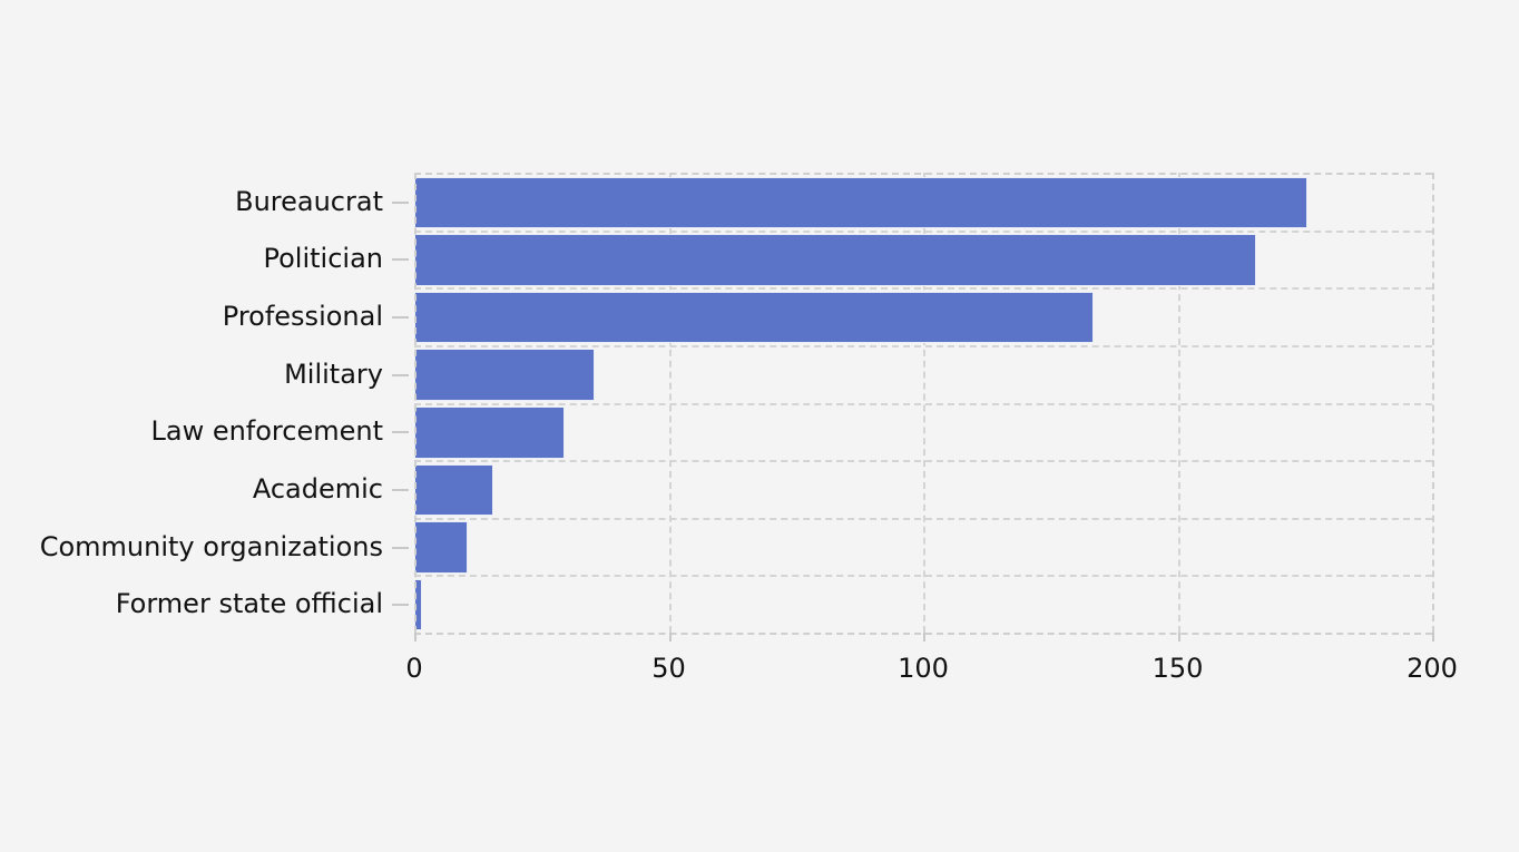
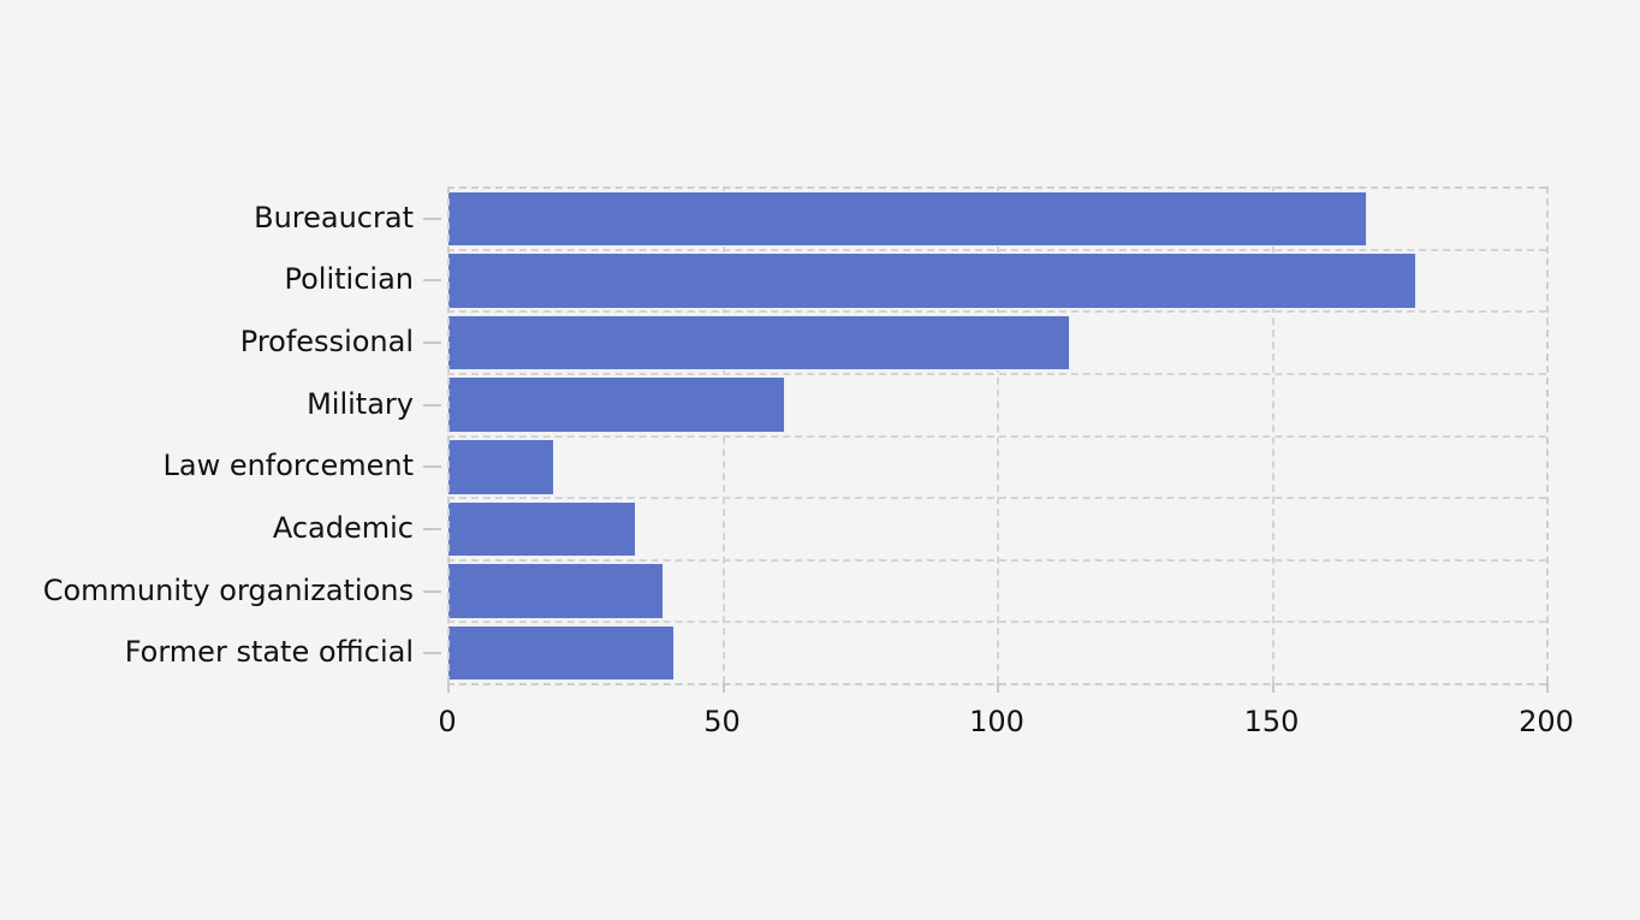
Bureaucrat: 175 -> 167
Politician: 165 -> 176
Professional: 133 -> 113
Military: 35 -> 61
Law enforcement: 29 -> 19
Academic: 15 -> 34
Community organizations: 10 -> 39
Former state official: 1 -> 41
